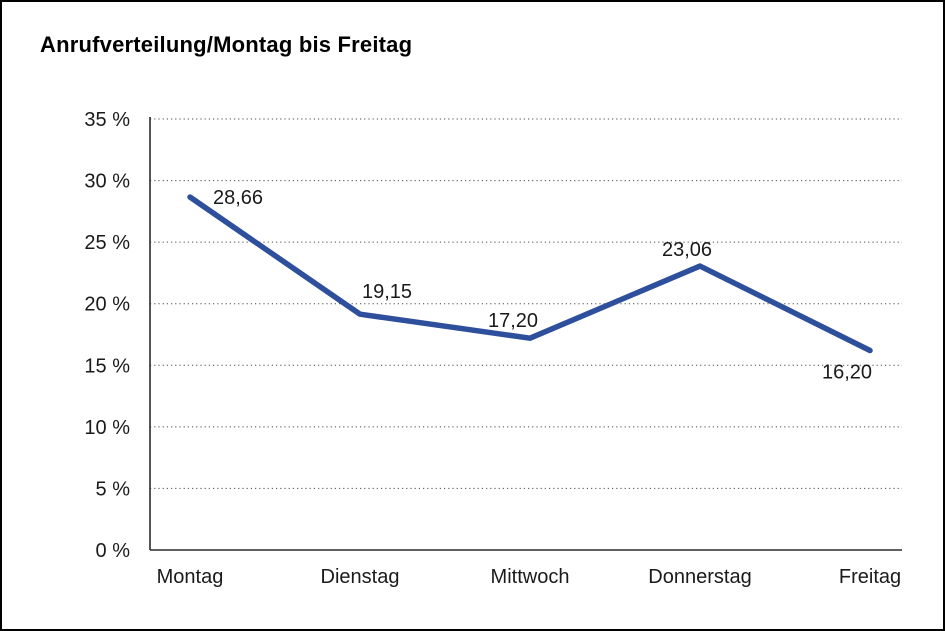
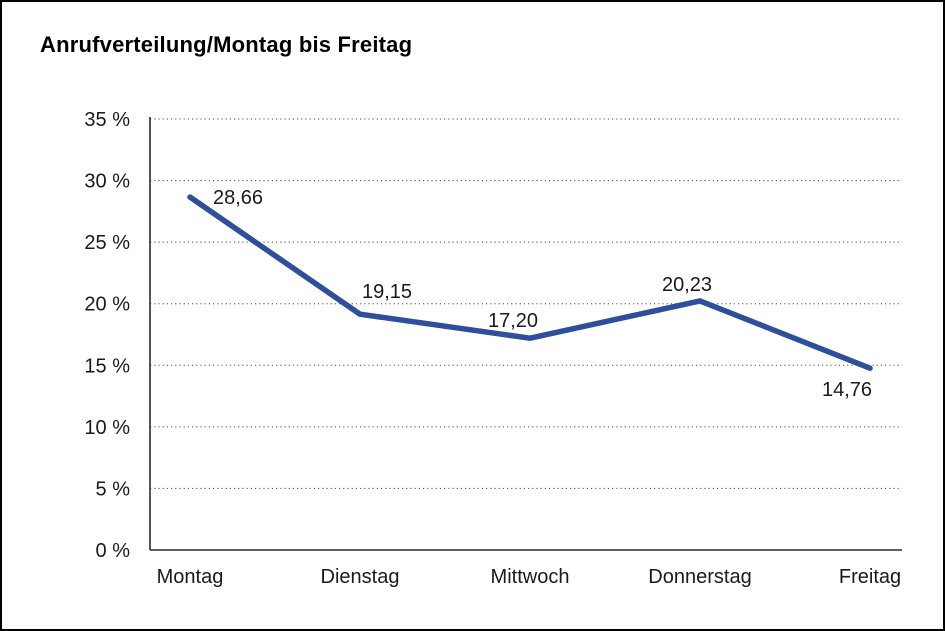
Donnerstag: 23,06 -> 20,23
Freitag: 16,20 -> 14,76
